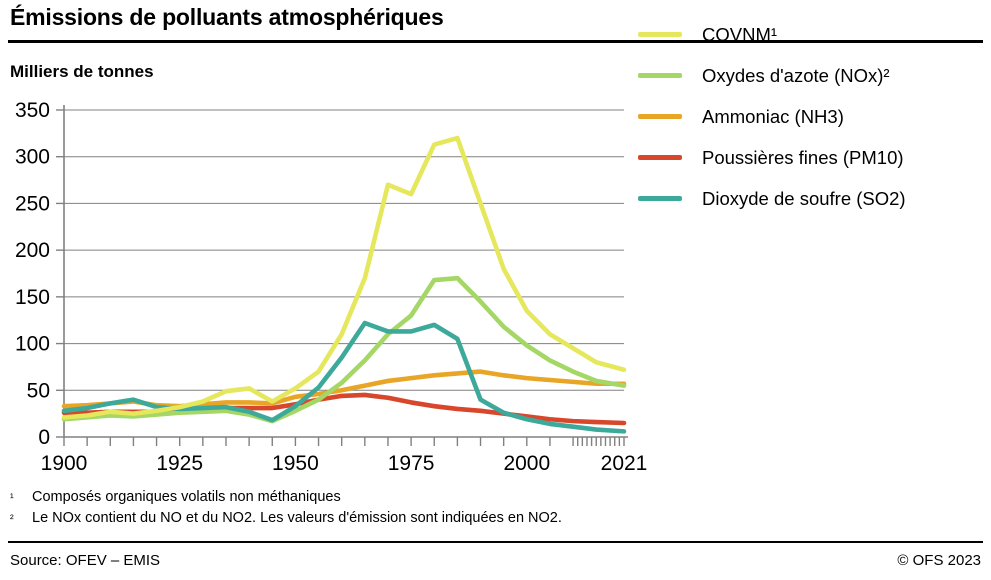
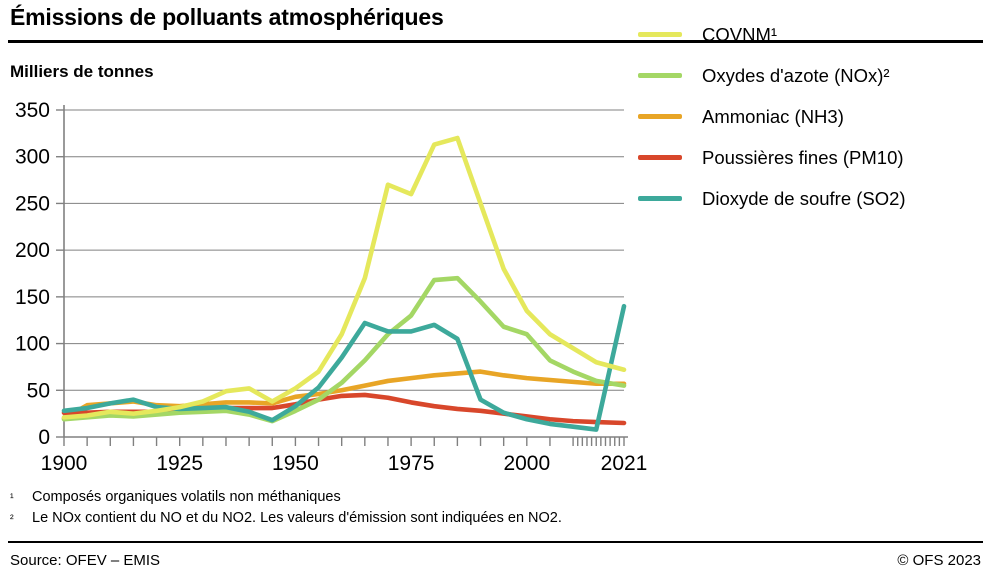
Ammoniac (NH3)/1900: 30 -> 20
Oxydes d'azote (NOx)²/2000: 100 -> 110
Dioxyde de soufre (SO2)/2021: 10 -> 140
